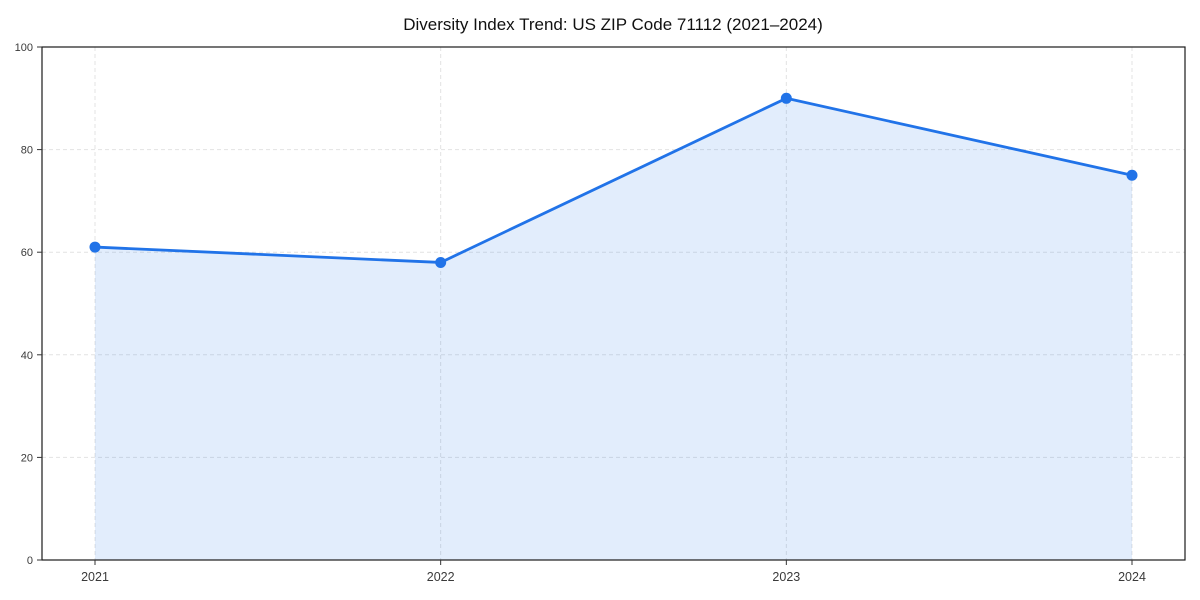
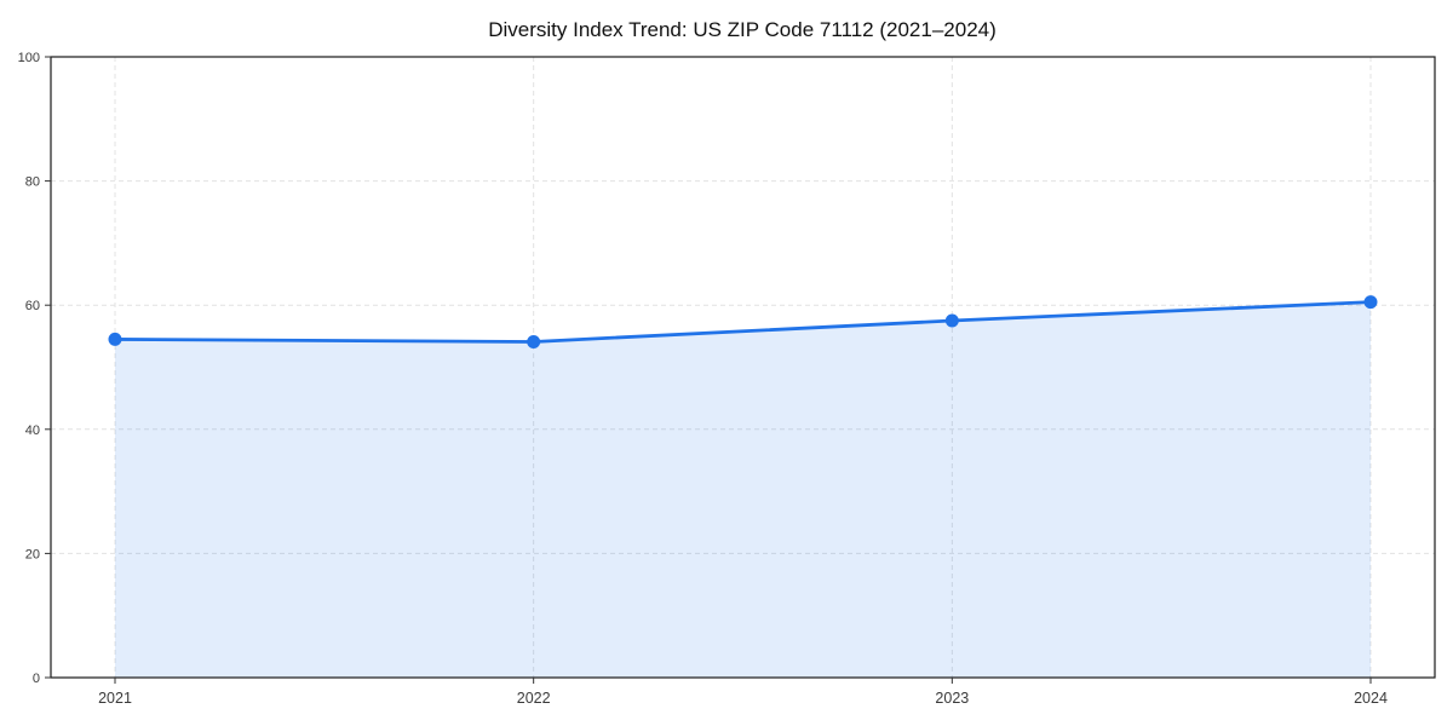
2021: 61 -> 54
2022: 58 -> 54
2023: 90 -> 58
2024: 75 -> 60
